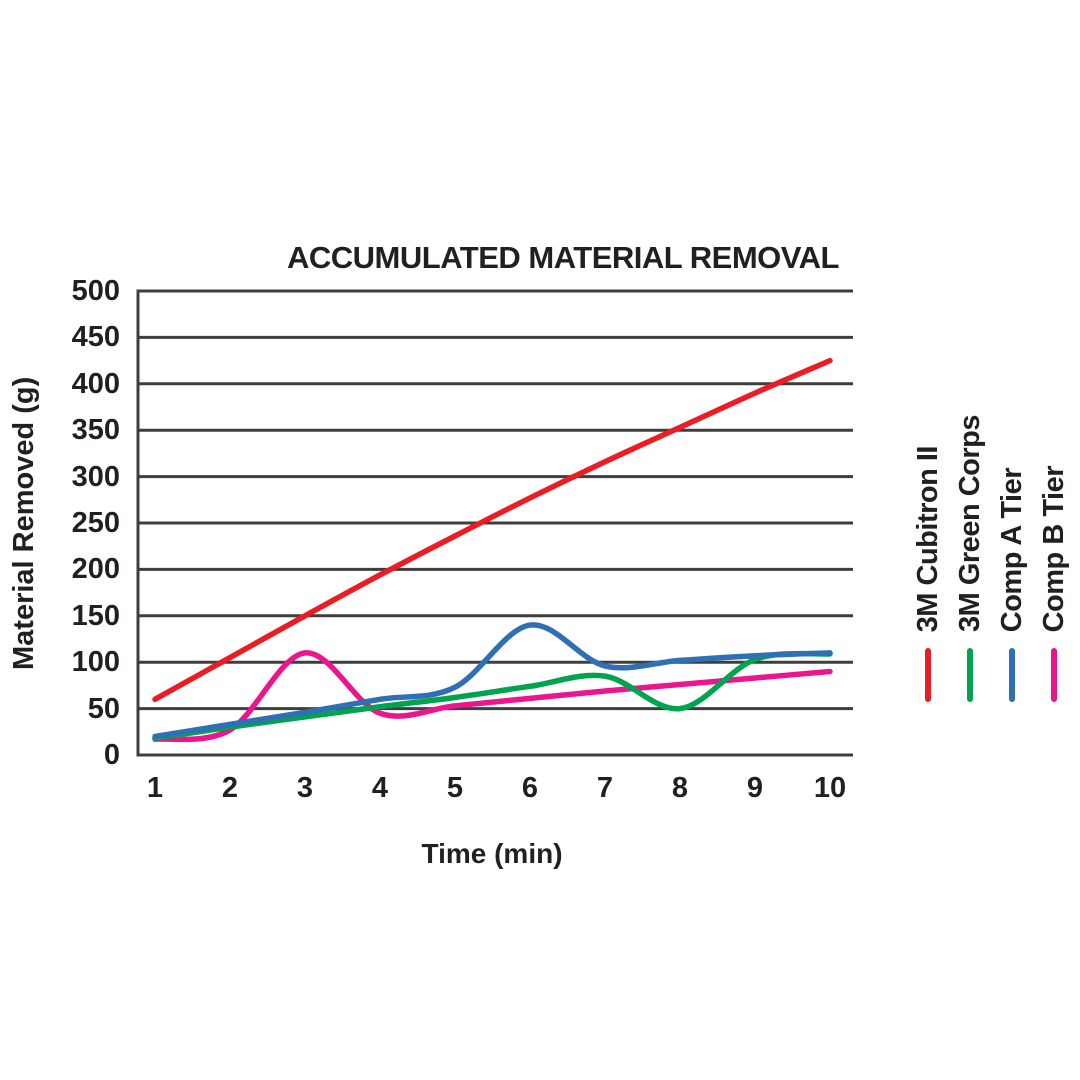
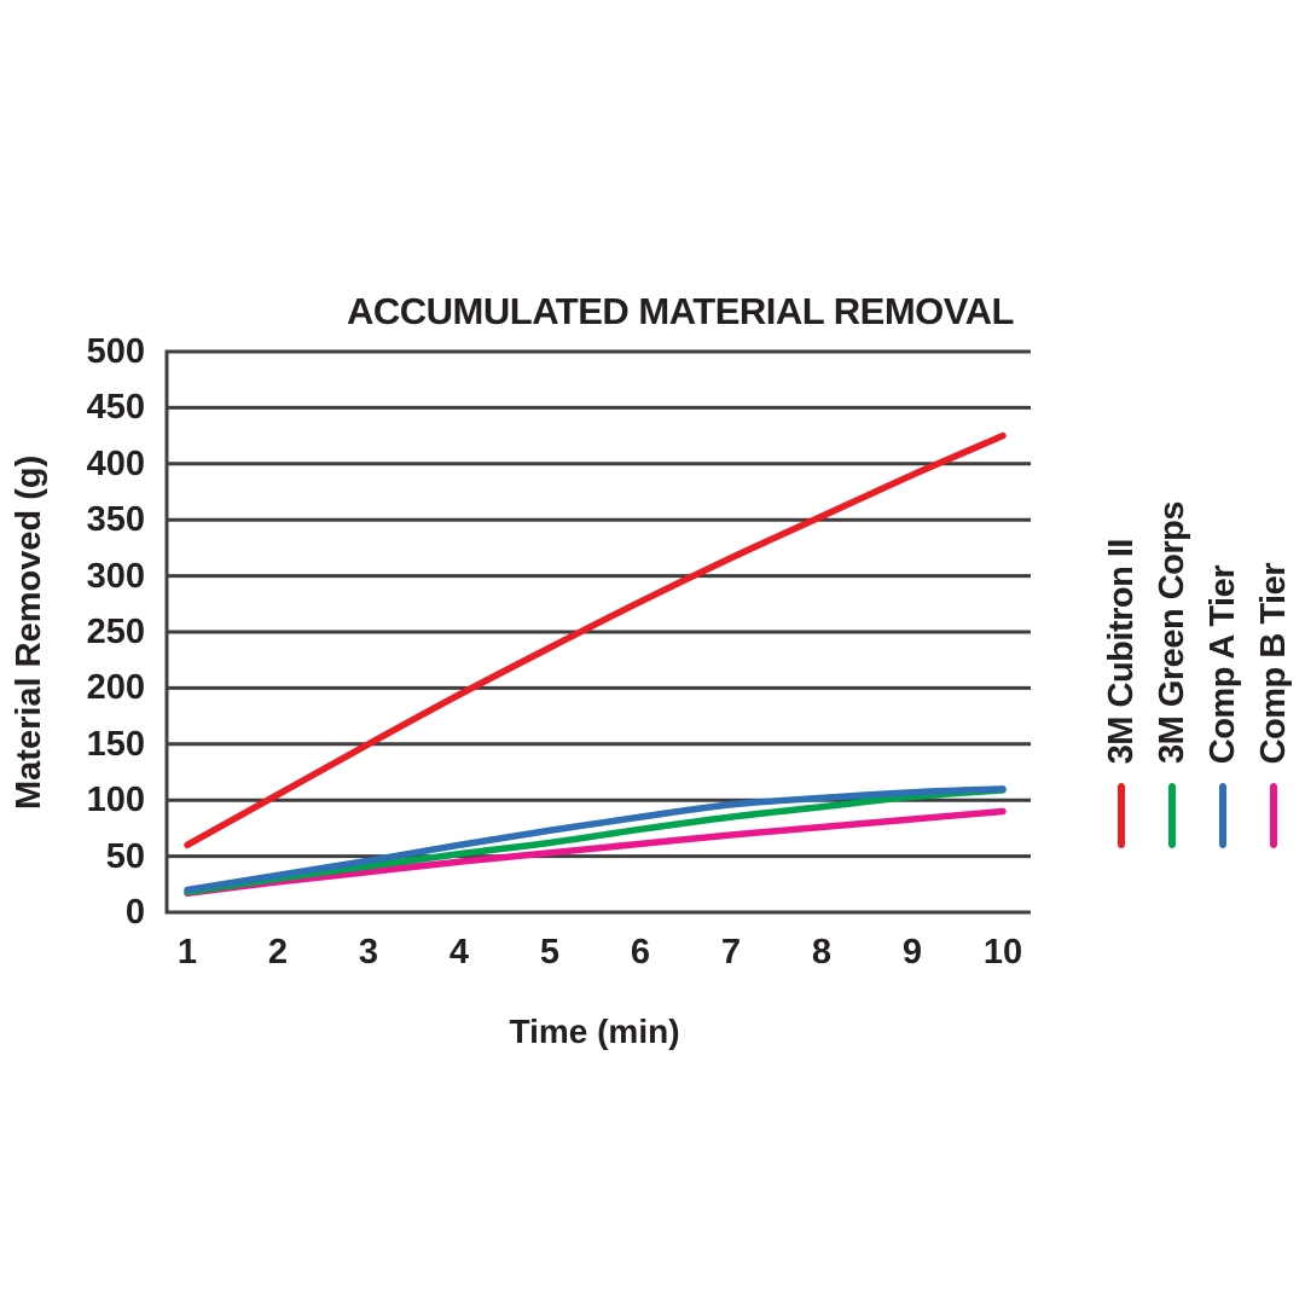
Comp B Tier/3: 110 -> 40
Comp A Tier/6: 140 -> 80
3M Green Corps/8: 50 -> 90
